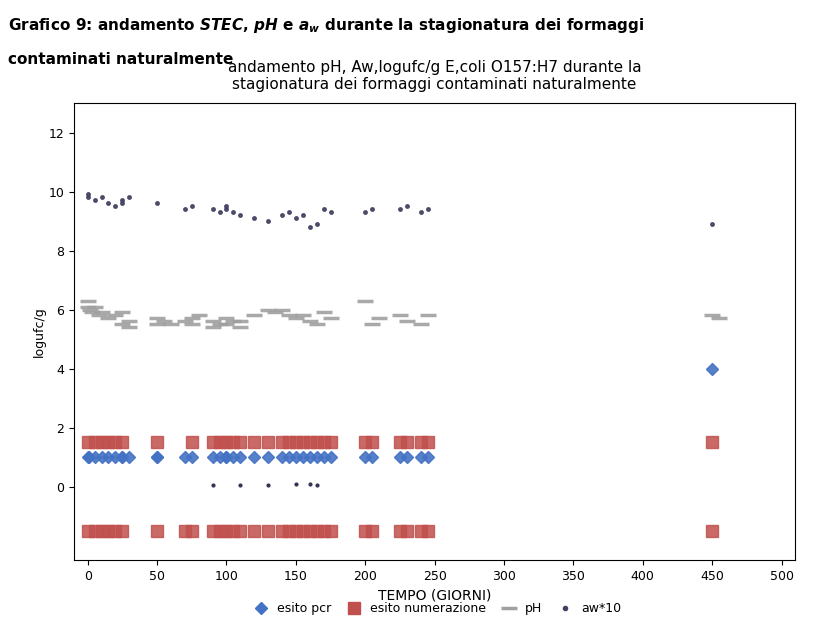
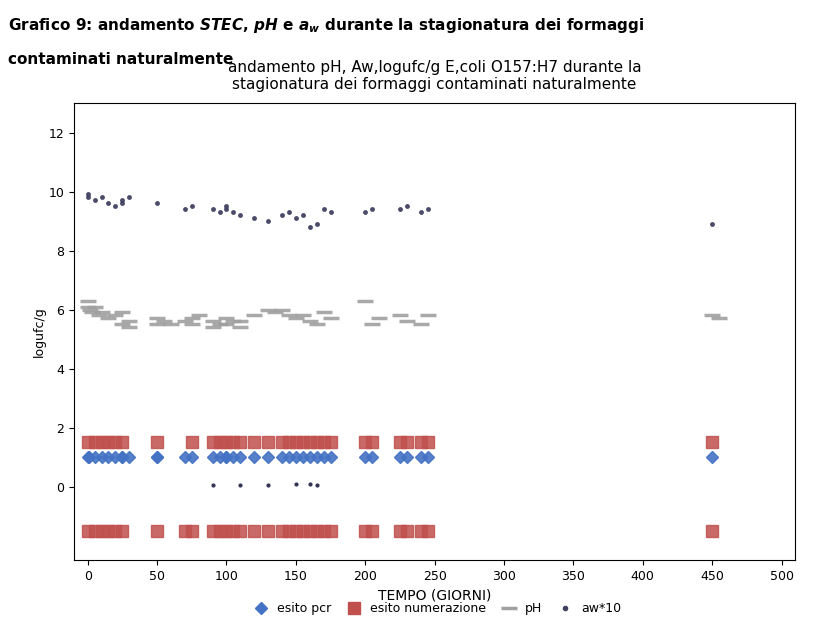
esito pcr/450: 4 -> 1
